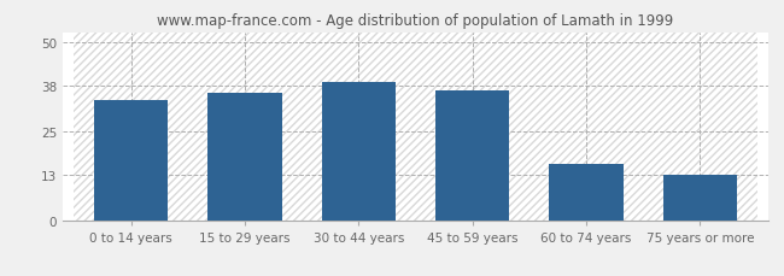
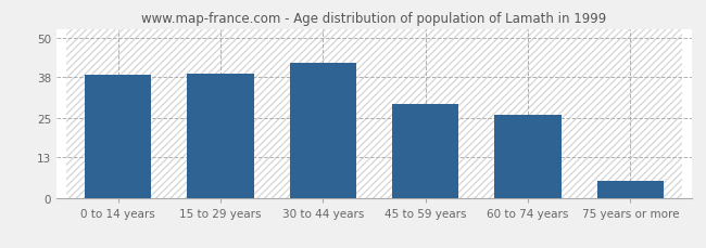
0 to 14 years: 34.0 -> 38.5
15 to 29 years: 36.0 -> 39.0
30 to 44 years: 39.0 -> 42.5
45 to 59 years: 36.5 -> 29.5
60 to 74 years: 16.0 -> 26.0
75 years or more: 13.0 -> 5.5
